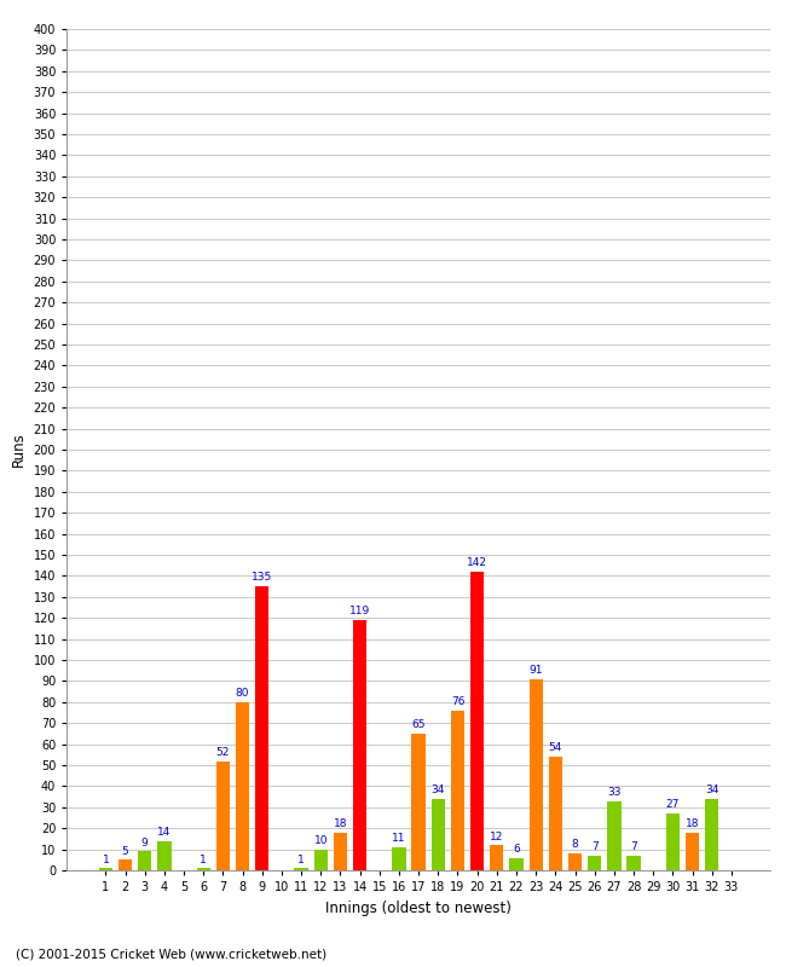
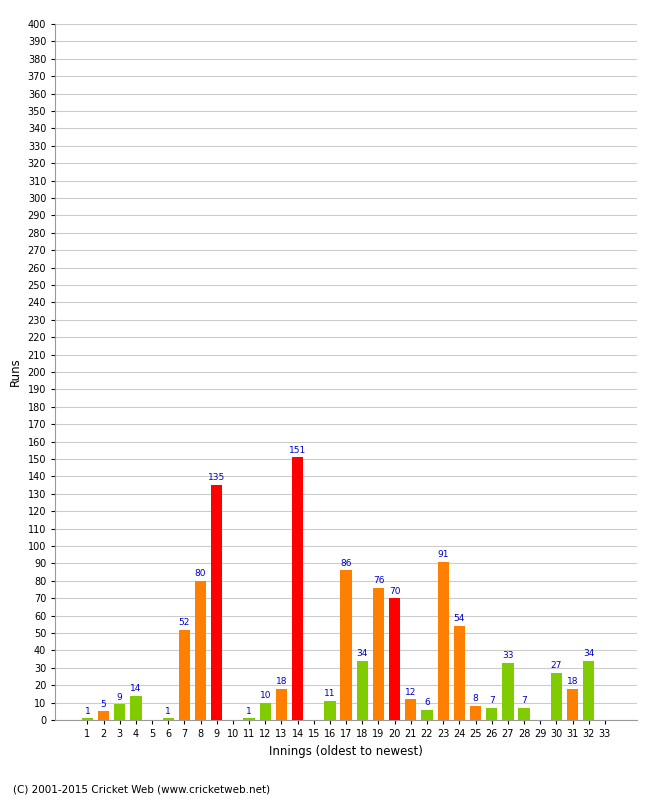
14: 119 -> 151
17: 65 -> 86
20: 142 -> 70
